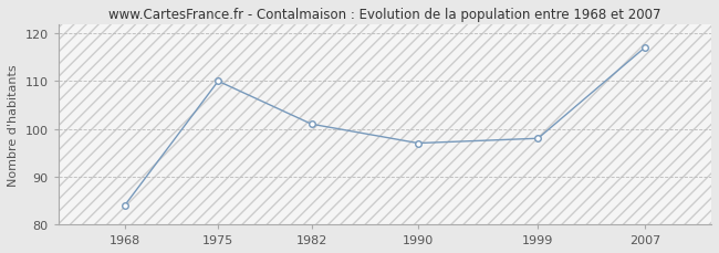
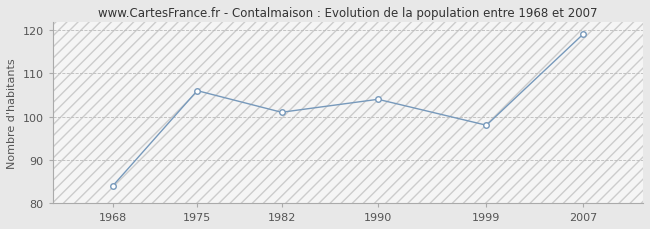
1975: 110 -> 106
1990: 97 -> 104
2007: 117 -> 119
